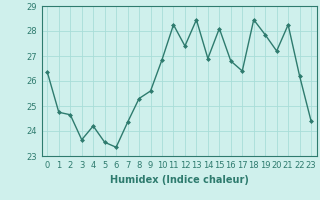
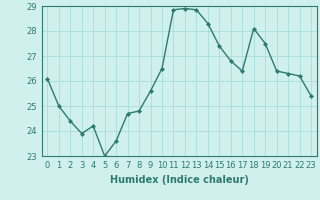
0: 26.35 -> 26.10
1: 24.75 -> 25.00
2: 24.65 -> 24.40
3: 23.65 -> 23.90
5: 23.55 -> 23.00
6: 23.35 -> 23.60
7: 24.35 -> 24.70
8: 25.30 -> 24.80
10: 26.85 -> 26.50
11: 28.25 -> 28.85
12: 27.40 -> 28.90
13: 28.45 -> 28.85
14: 26.90 -> 28.30
15: 28.10 -> 27.40
18: 28.45 -> 28.10
19: 27.85 -> 27.50
20: 27.20 -> 26.40
21: 28.25 -> 26.30
23: 24.40 -> 25.40
